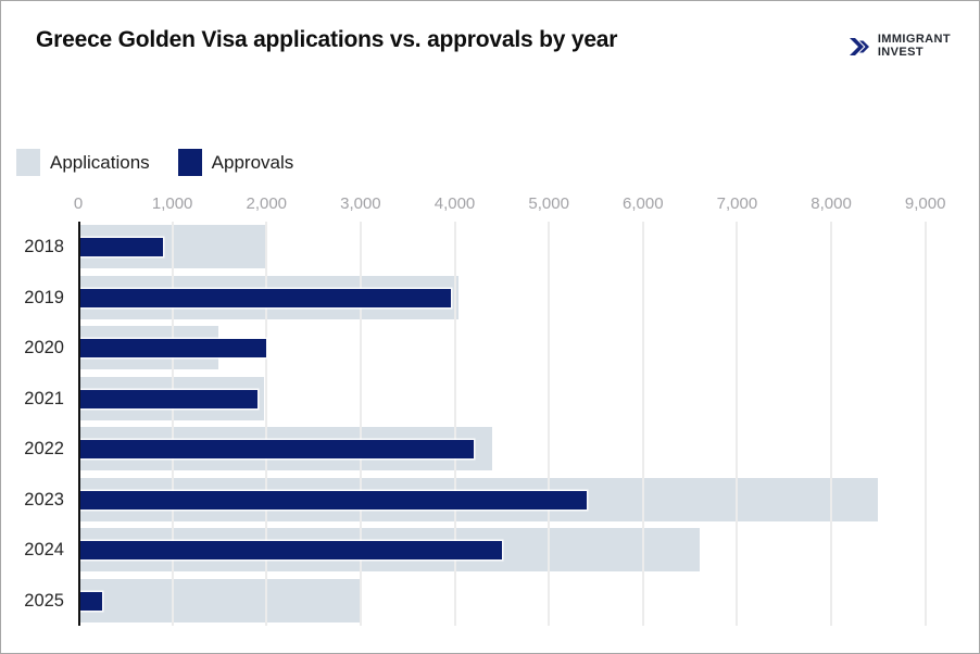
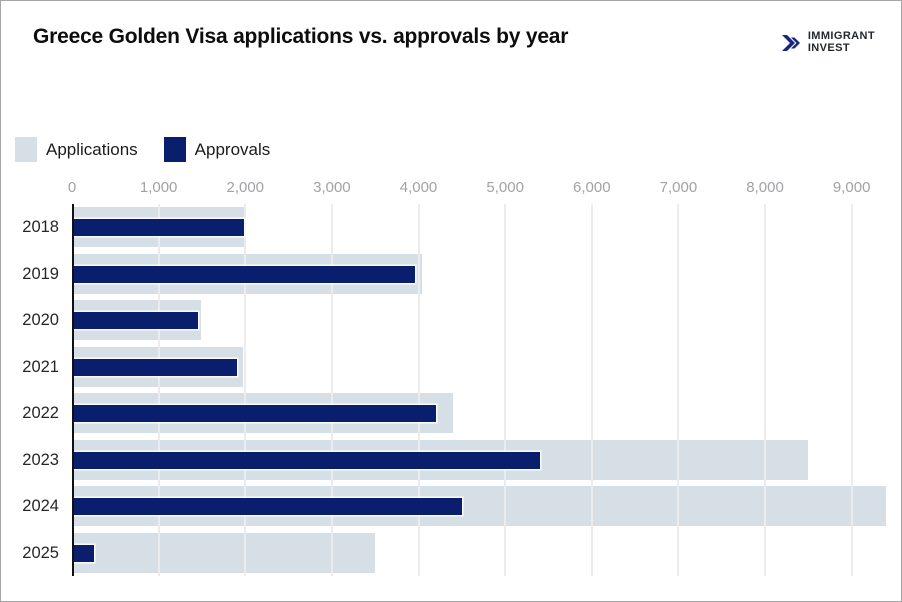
Approvals/2018: 900 -> 2000
Approvals/2020: 2000 -> 1400
Applications/2024: 6600 -> 9400
Applications/2025: 3000 -> 3500
